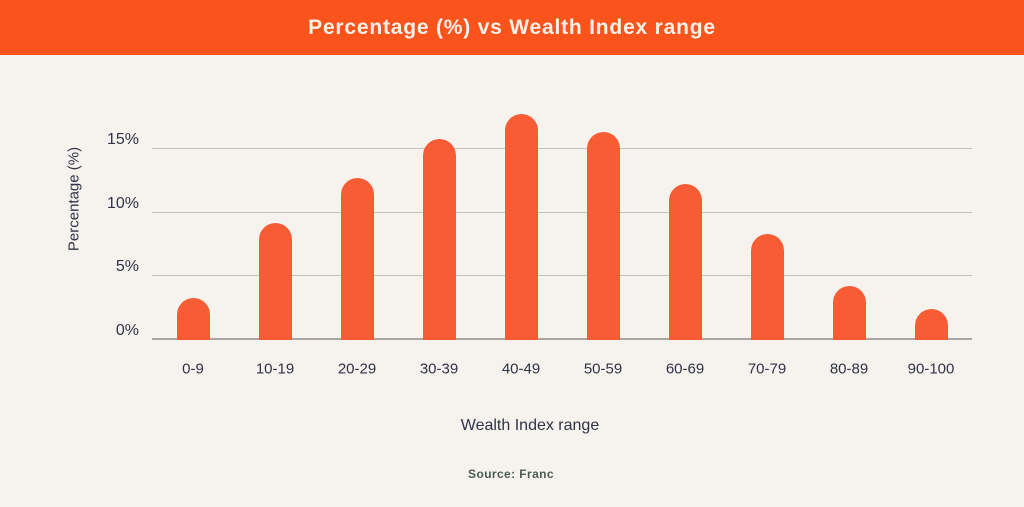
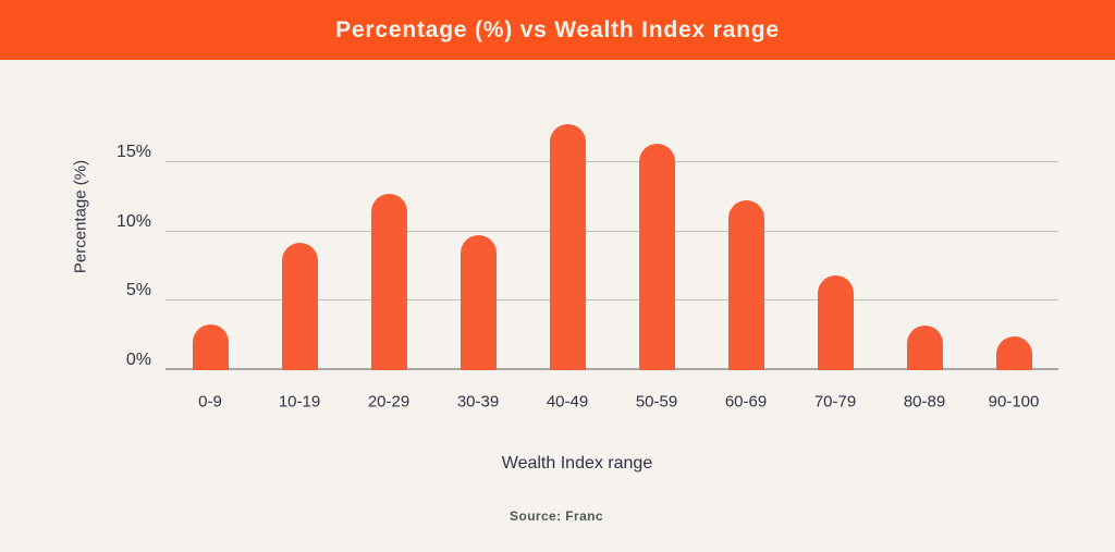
30-39: 15.8% -> 9.7%
70-79: 8.3% -> 6.8%
80-89: 4.2% -> 3.2%
